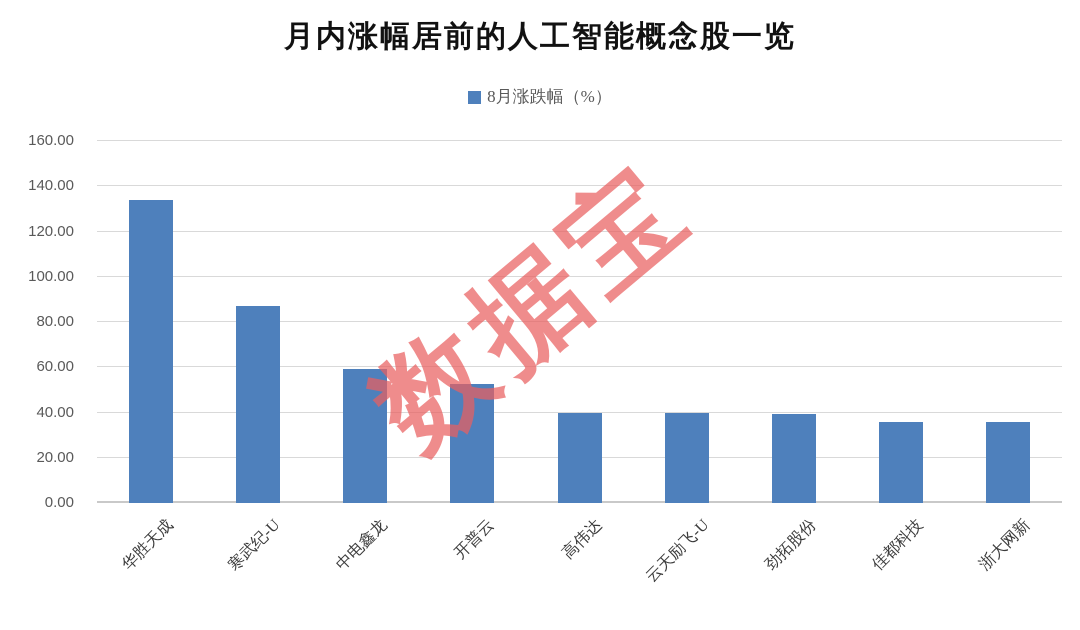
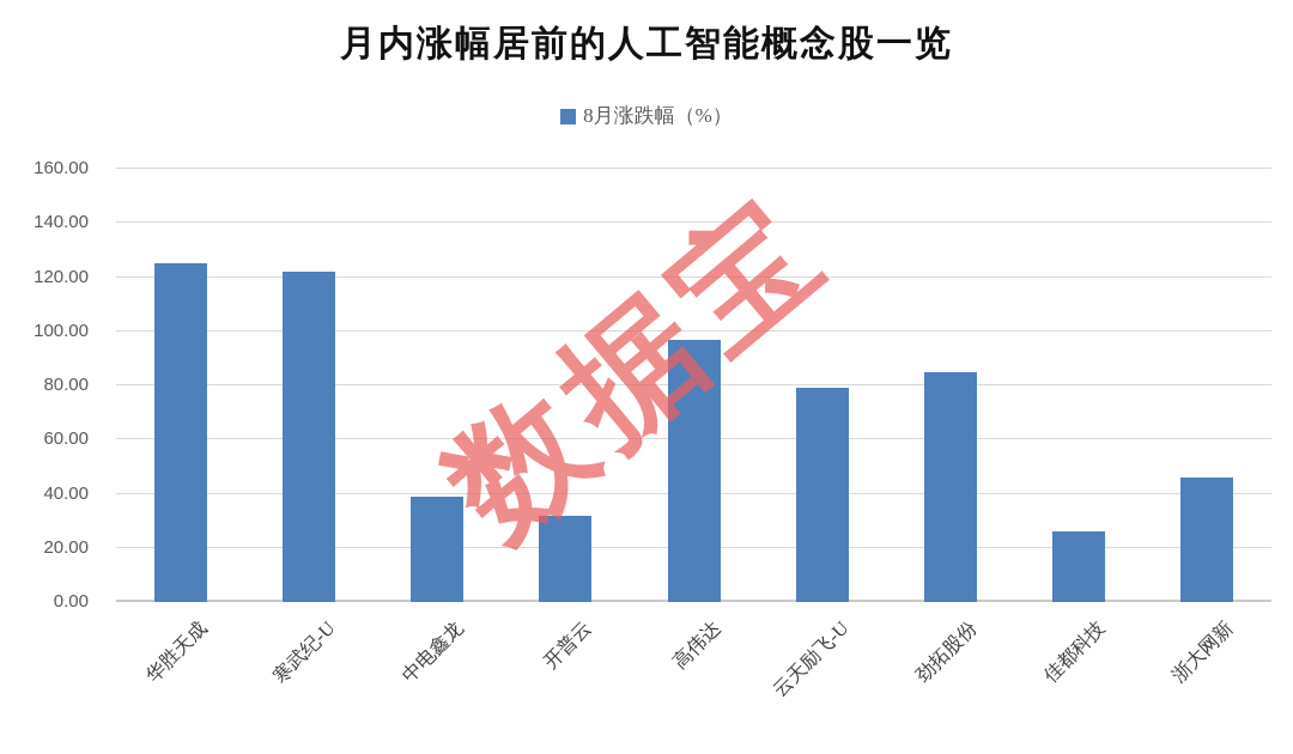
华胜天成: 134 -> 125
寒武纪-U: 87 -> 122
中电鑫龙: 59 -> 39
开普云: 53 -> 32
高伟达: 40 -> 97
云天励飞-U: 40 -> 79
劲拓股份: 39 -> 85
佳都科技: 36 -> 26
浙大网新: 36 -> 46
